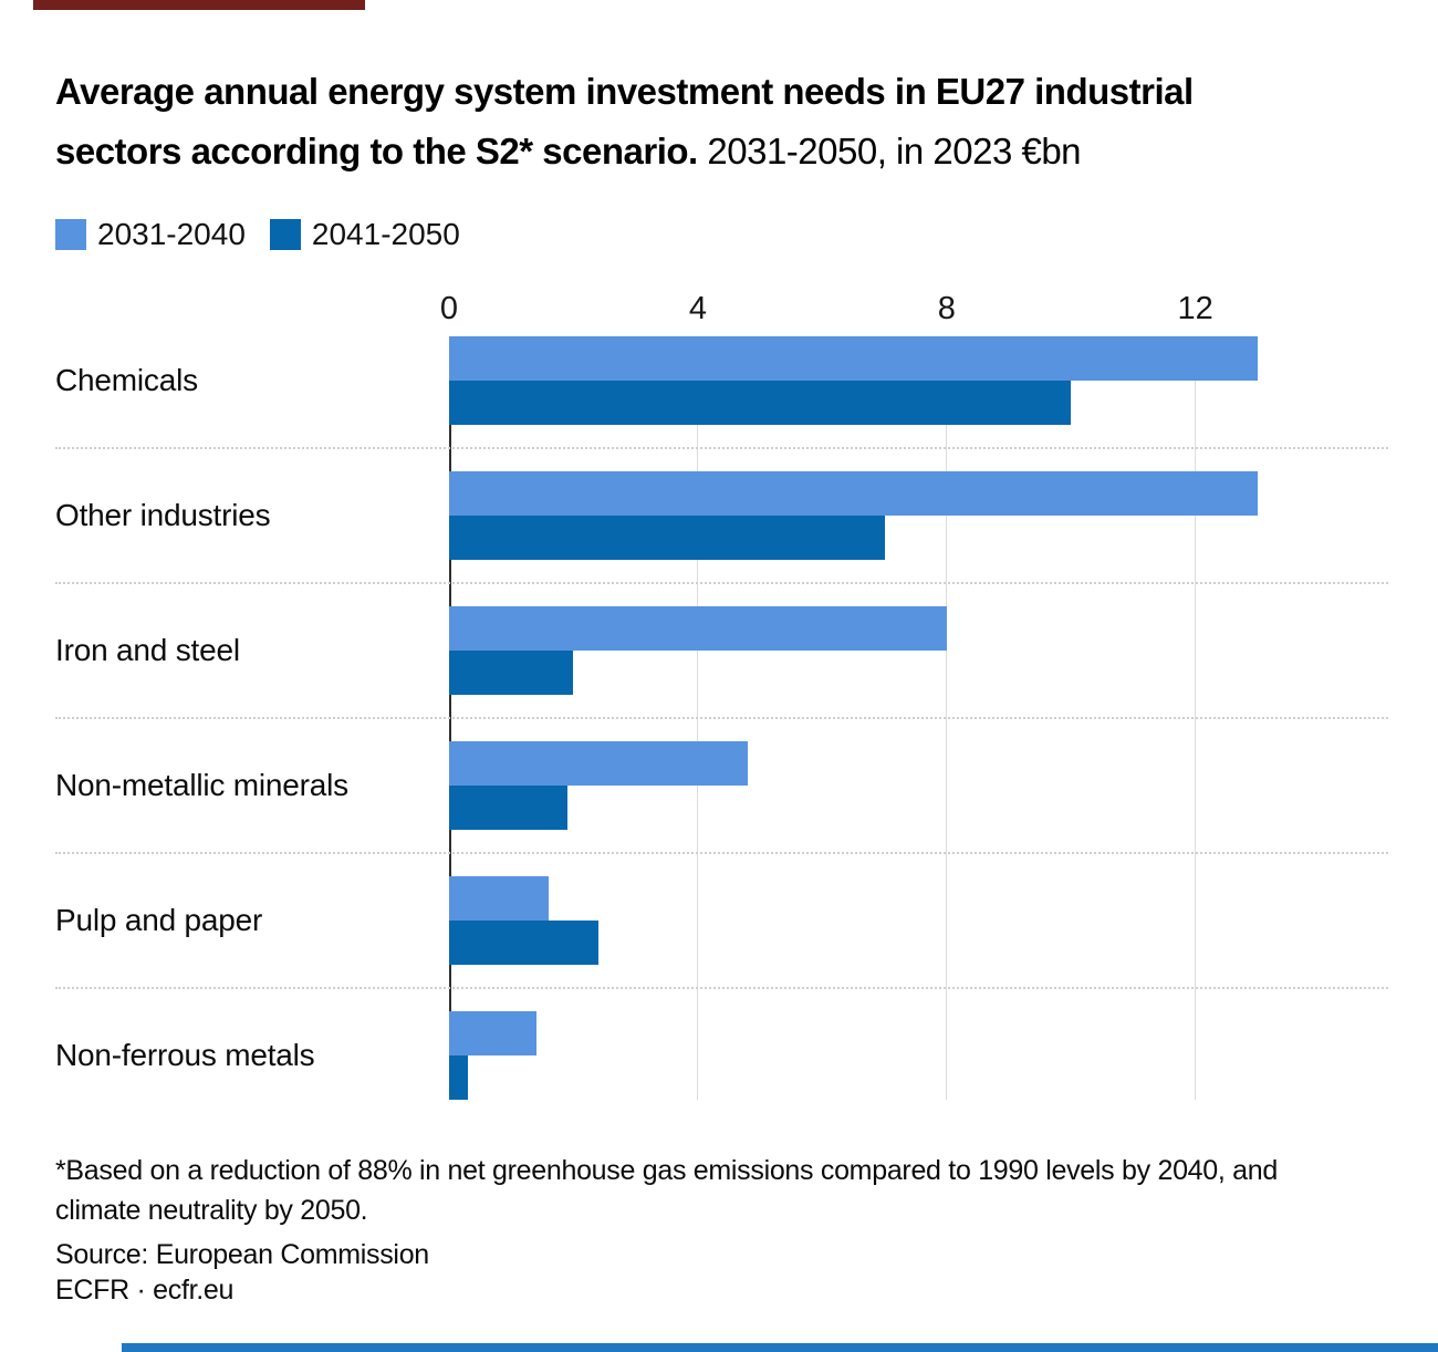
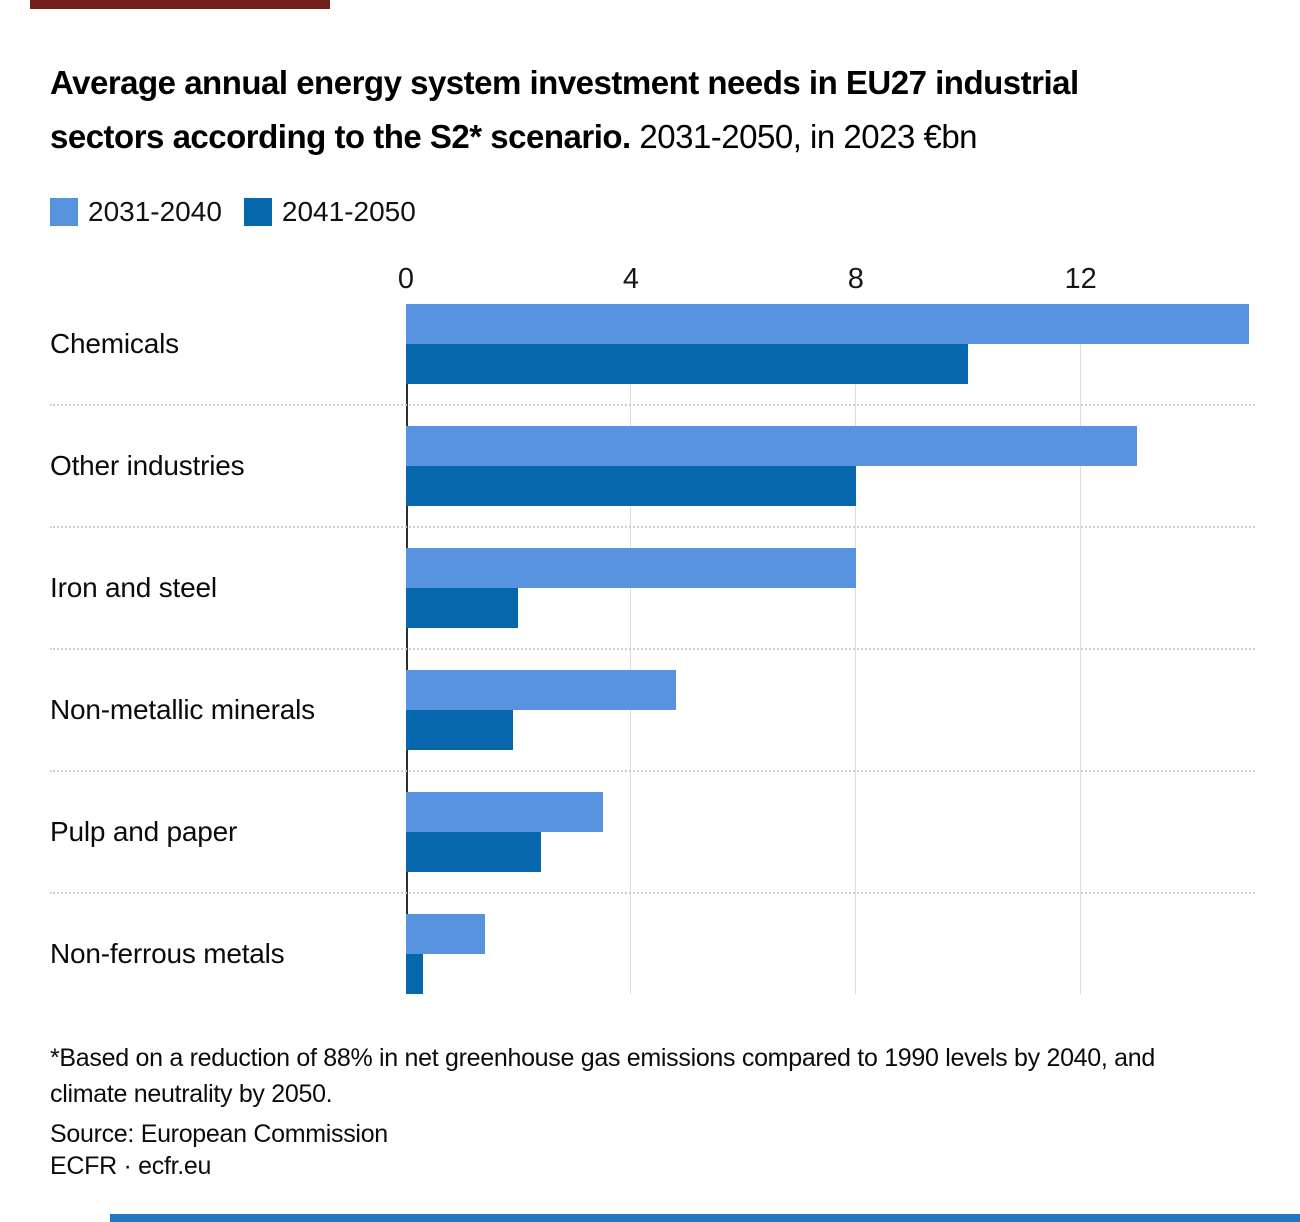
2031-2040/Chemicals: 13.0 -> 15.0
2041-2050/Other industries: 7.0 -> 8.0
2031-2040/Pulp and paper: 1.6 -> 3.5
